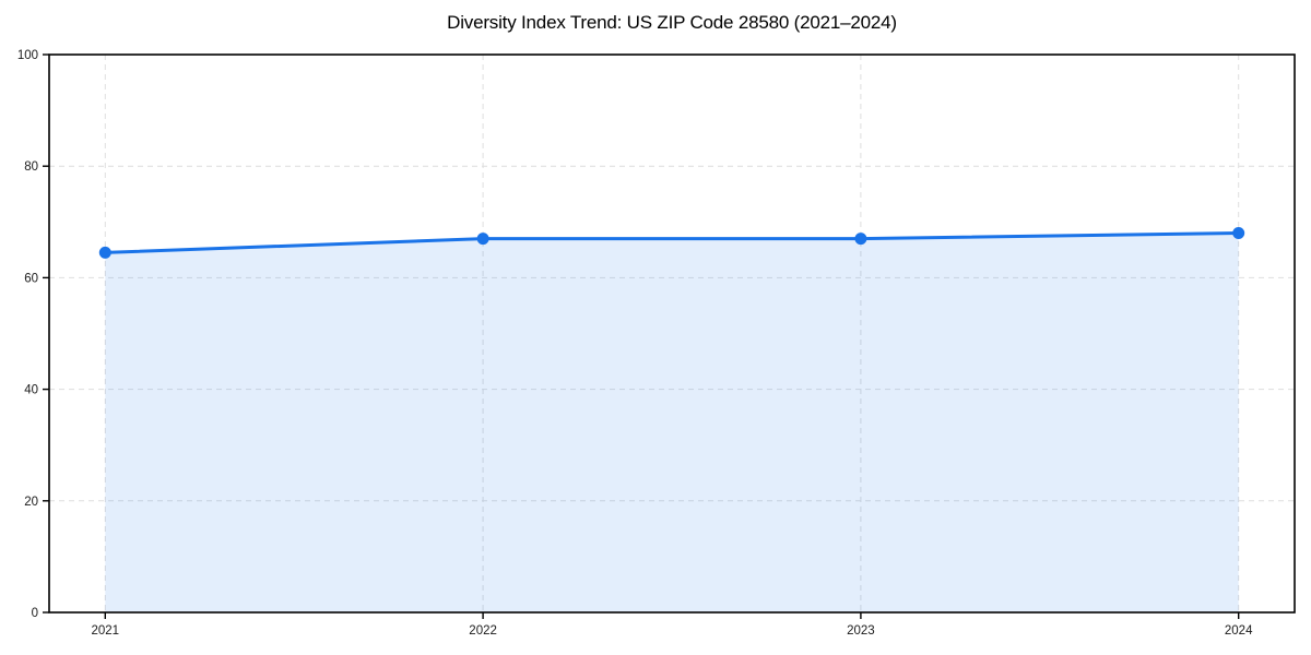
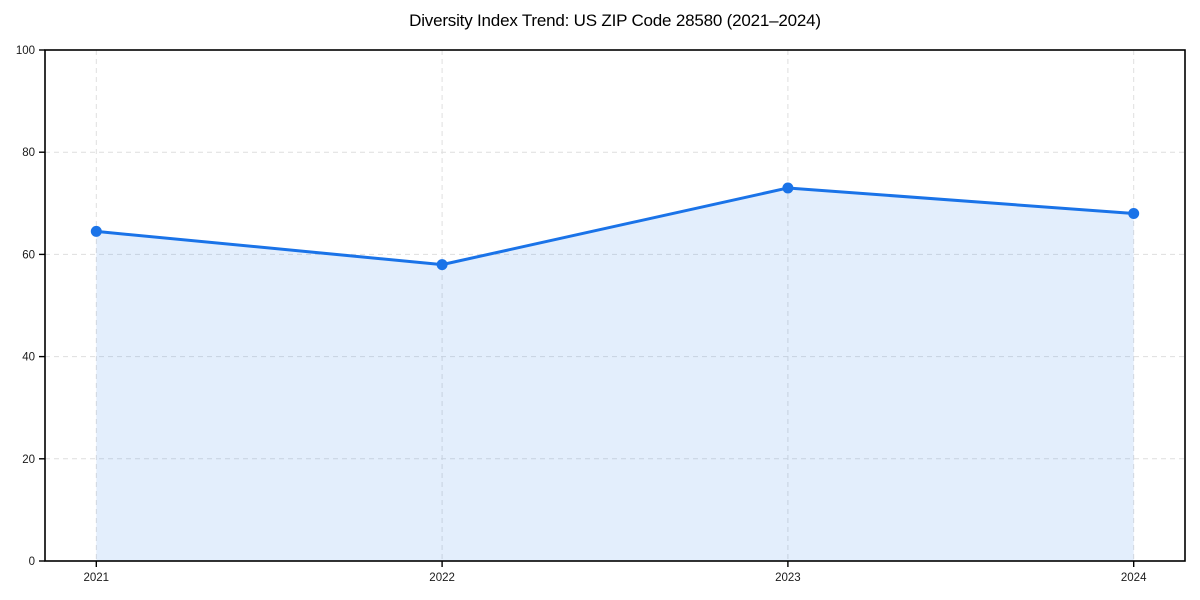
2022: 67 -> 58
2023: 67 -> 73
